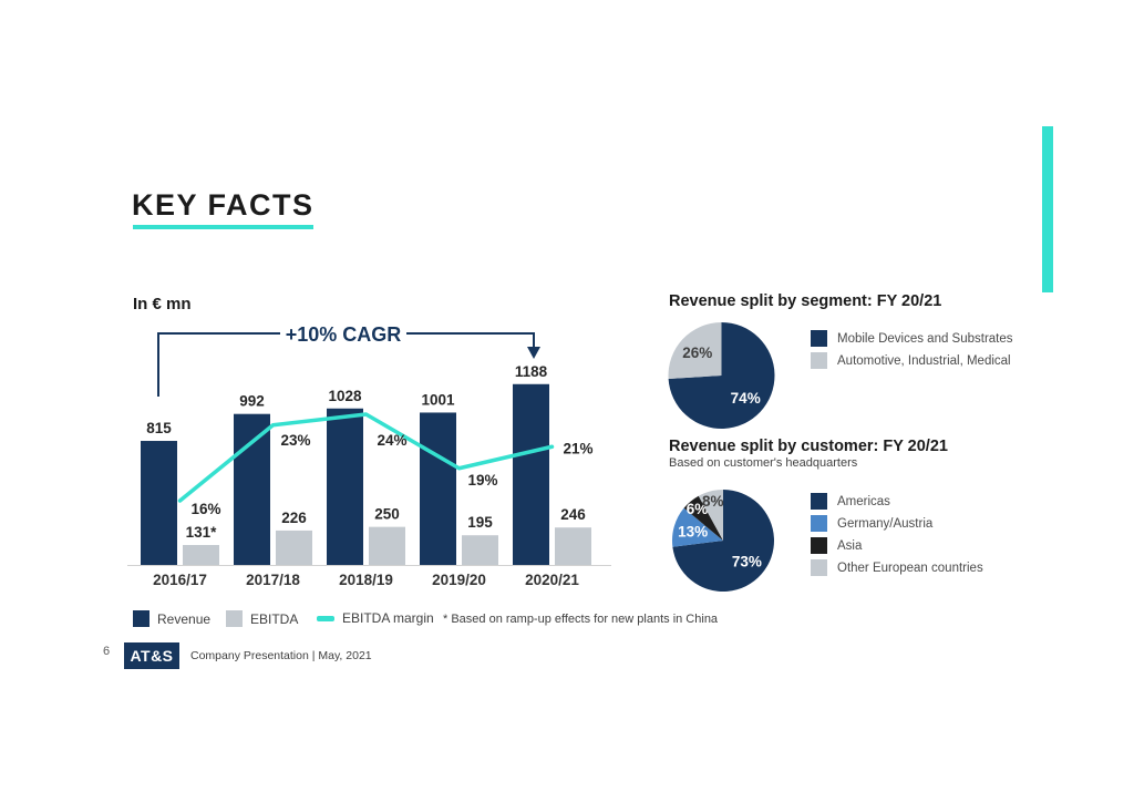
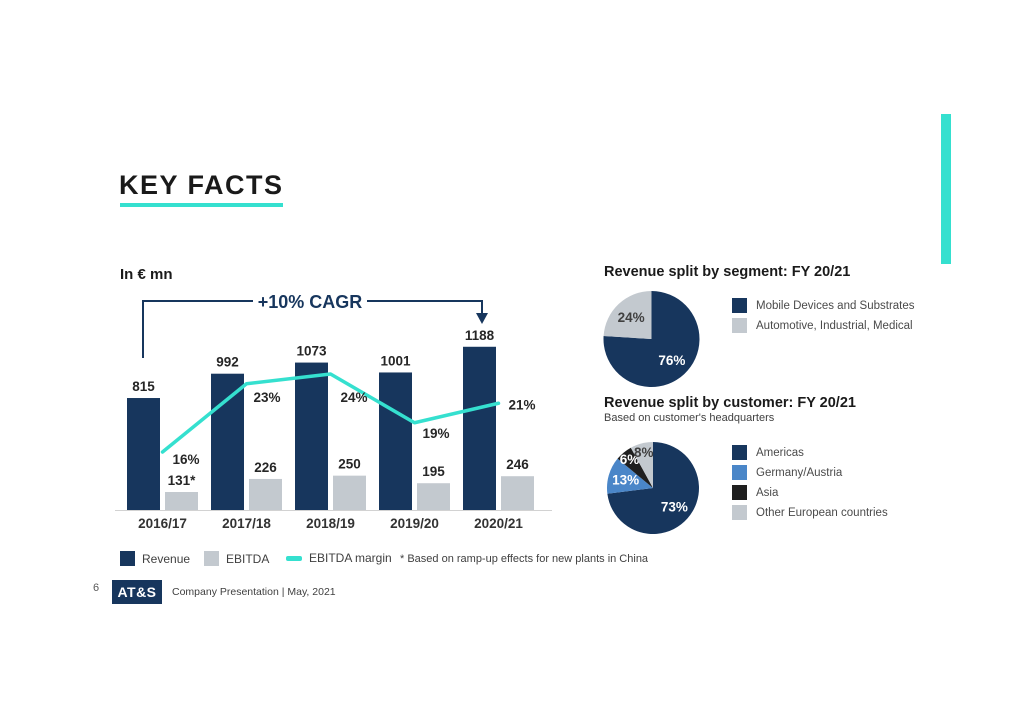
In € mn/Revenue/2018/19: 1028 -> 1073
Revenue split by segment: FY 20/21/Mobile Devices and Substrates: 74% -> 76%
Revenue split by segment: FY 20/21/Automotive, Industrial, Medical: 26% -> 24%
